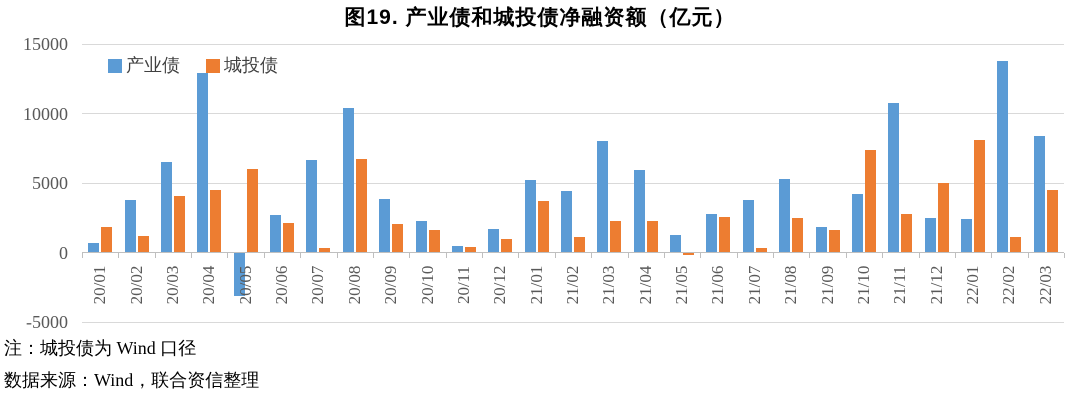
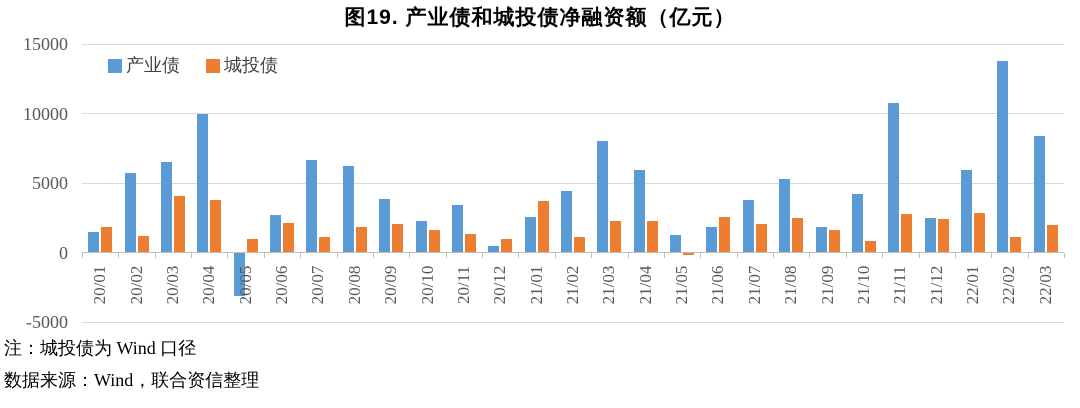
产业债/20/01: 700 -> 1400
产业债/20/02: 3800 -> 5700
产业债/20/04: 12900 -> 10000
城投债/20/04: 4500 -> 3800
城投债/20/05: 6000 -> 1000
城投债/20/07: 300 -> 1100
产业债/20/08: 10400 -> 6200
城投债/20/08: 6700 -> 1800
产业债/20/11: 500 -> 3400
城投债/20/11: 400 -> 1300
产业债/20/12: 1700 -> 400
产业债/21/01: 5200 -> 2600
产业债/21/06: 2800 -> 1800
城投债/21/07: 300 -> 2000
城投债/21/10: 7400 -> 800
城投债/21/12: 5000 -> 2400
产业债/22/01: 2400 -> 5900
城投债/22/01: 8100 -> 2800
城投债/22/03: 4500 -> 2000
